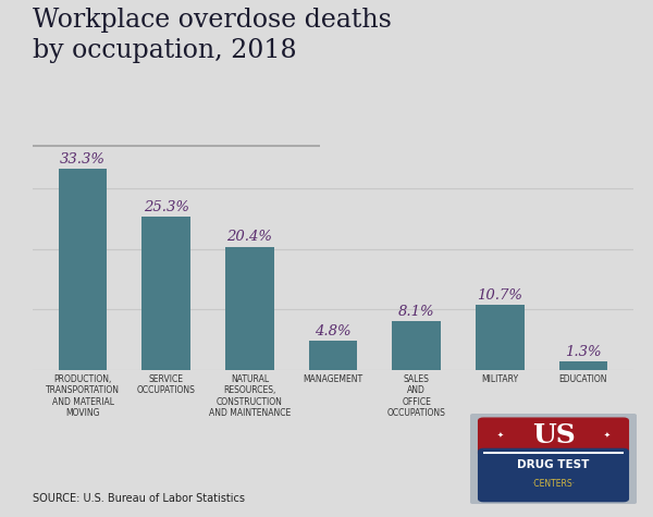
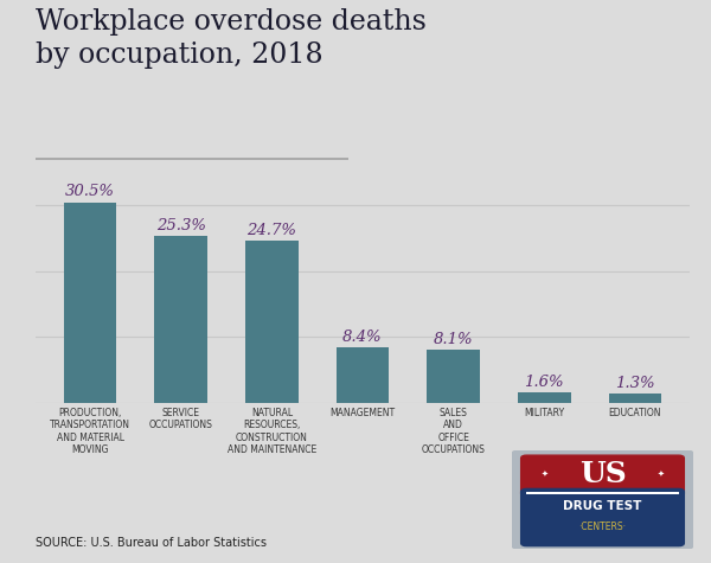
PRODUCTION, TRANSPORTATION AND MATERIAL MOVING: 33.3% -> 30.5%
NATURAL RESOURCES, CONSTRUCTION AND MAINTENANCE: 20.4% -> 24.7%
MANAGEMENT: 4.8% -> 8.4%
MILITARY: 10.7% -> 1.6%
